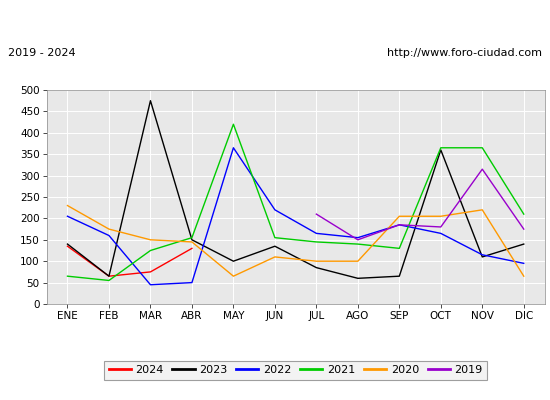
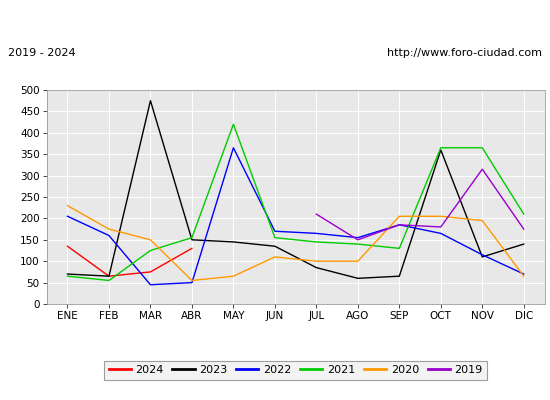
2023/ENE: 140 -> 70
2020/ABR: 145 -> 55
2023/MAY: 100 -> 145
2022/JUN: 220 -> 170
2020/NOV: 220 -> 195
2022/DIC: 95 -> 70
